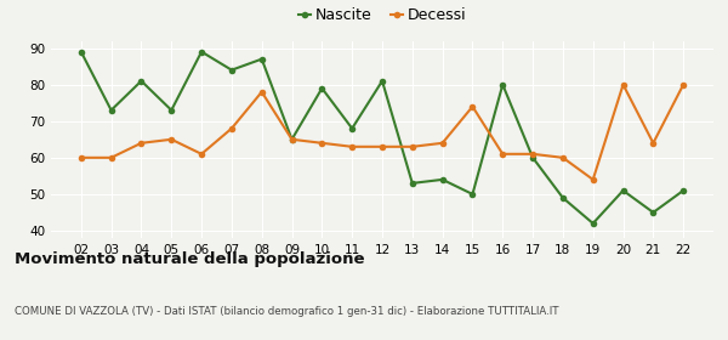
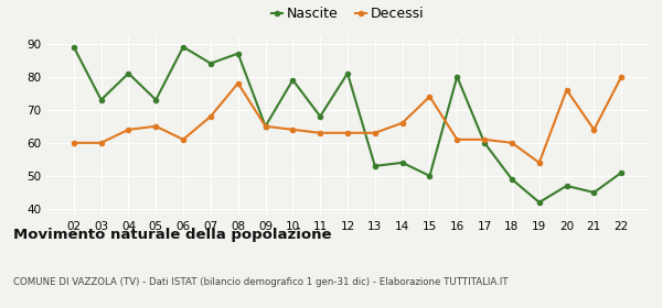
Decessi/14: 64 -> 66
Nascite/20: 51 -> 47
Decessi/20: 80 -> 76
